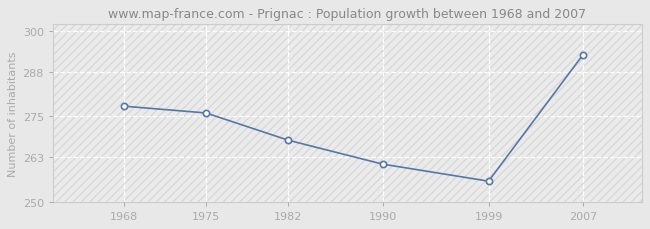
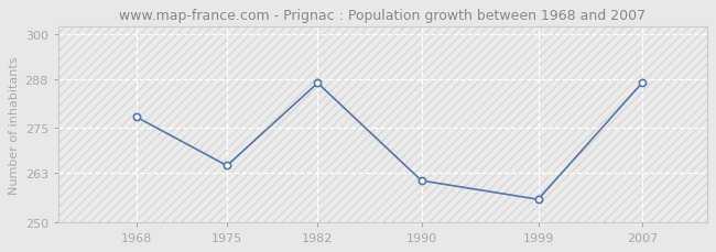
1975: 276 -> 265
1982: 268 -> 287
2007: 293 -> 287
